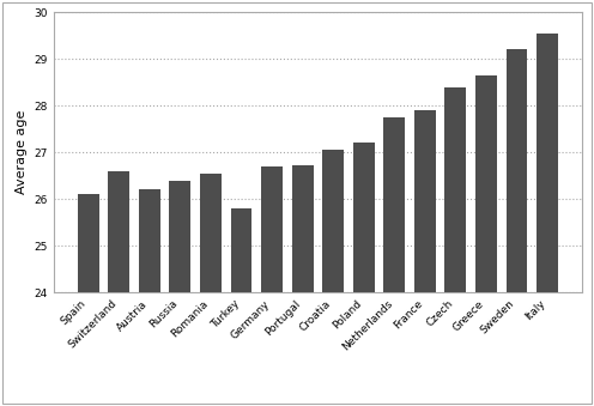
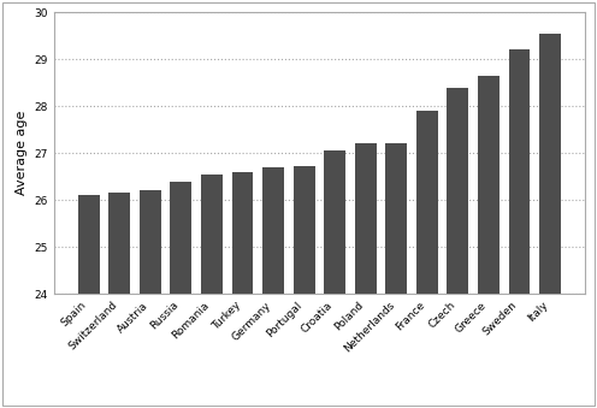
Switzerland: 26.60 -> 26.15
Turkey: 25.80 -> 26.60
Netherlands: 27.75 -> 27.22
